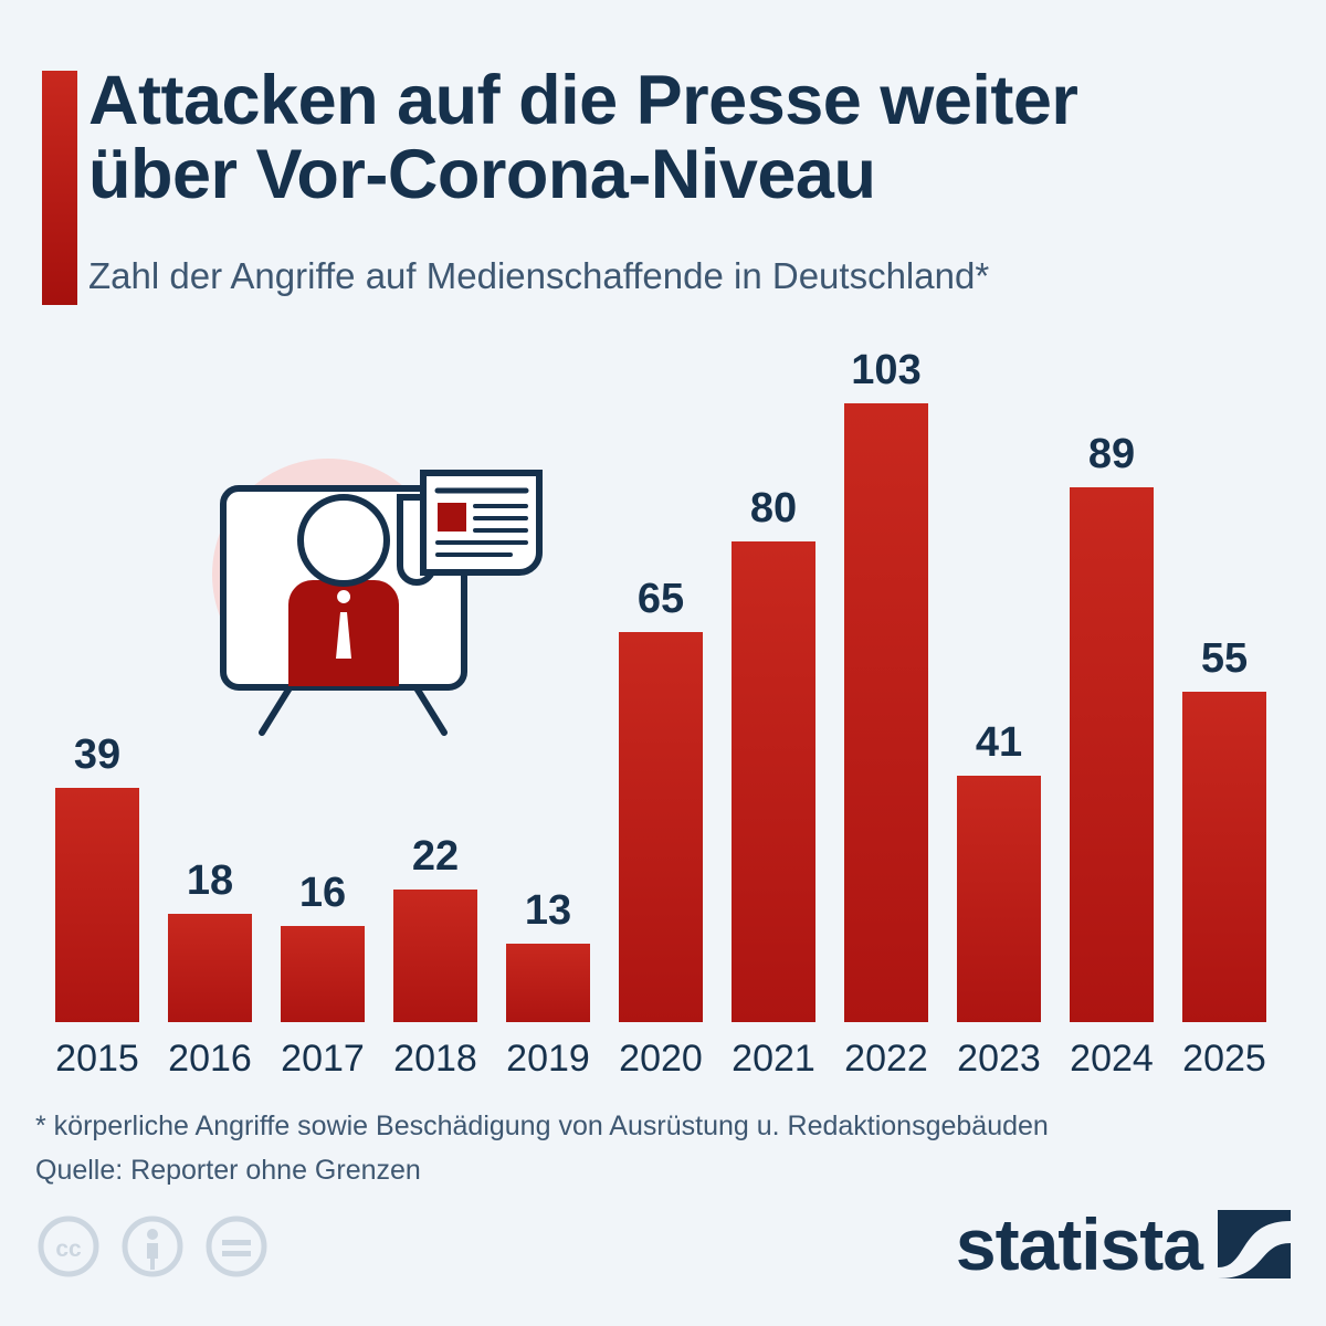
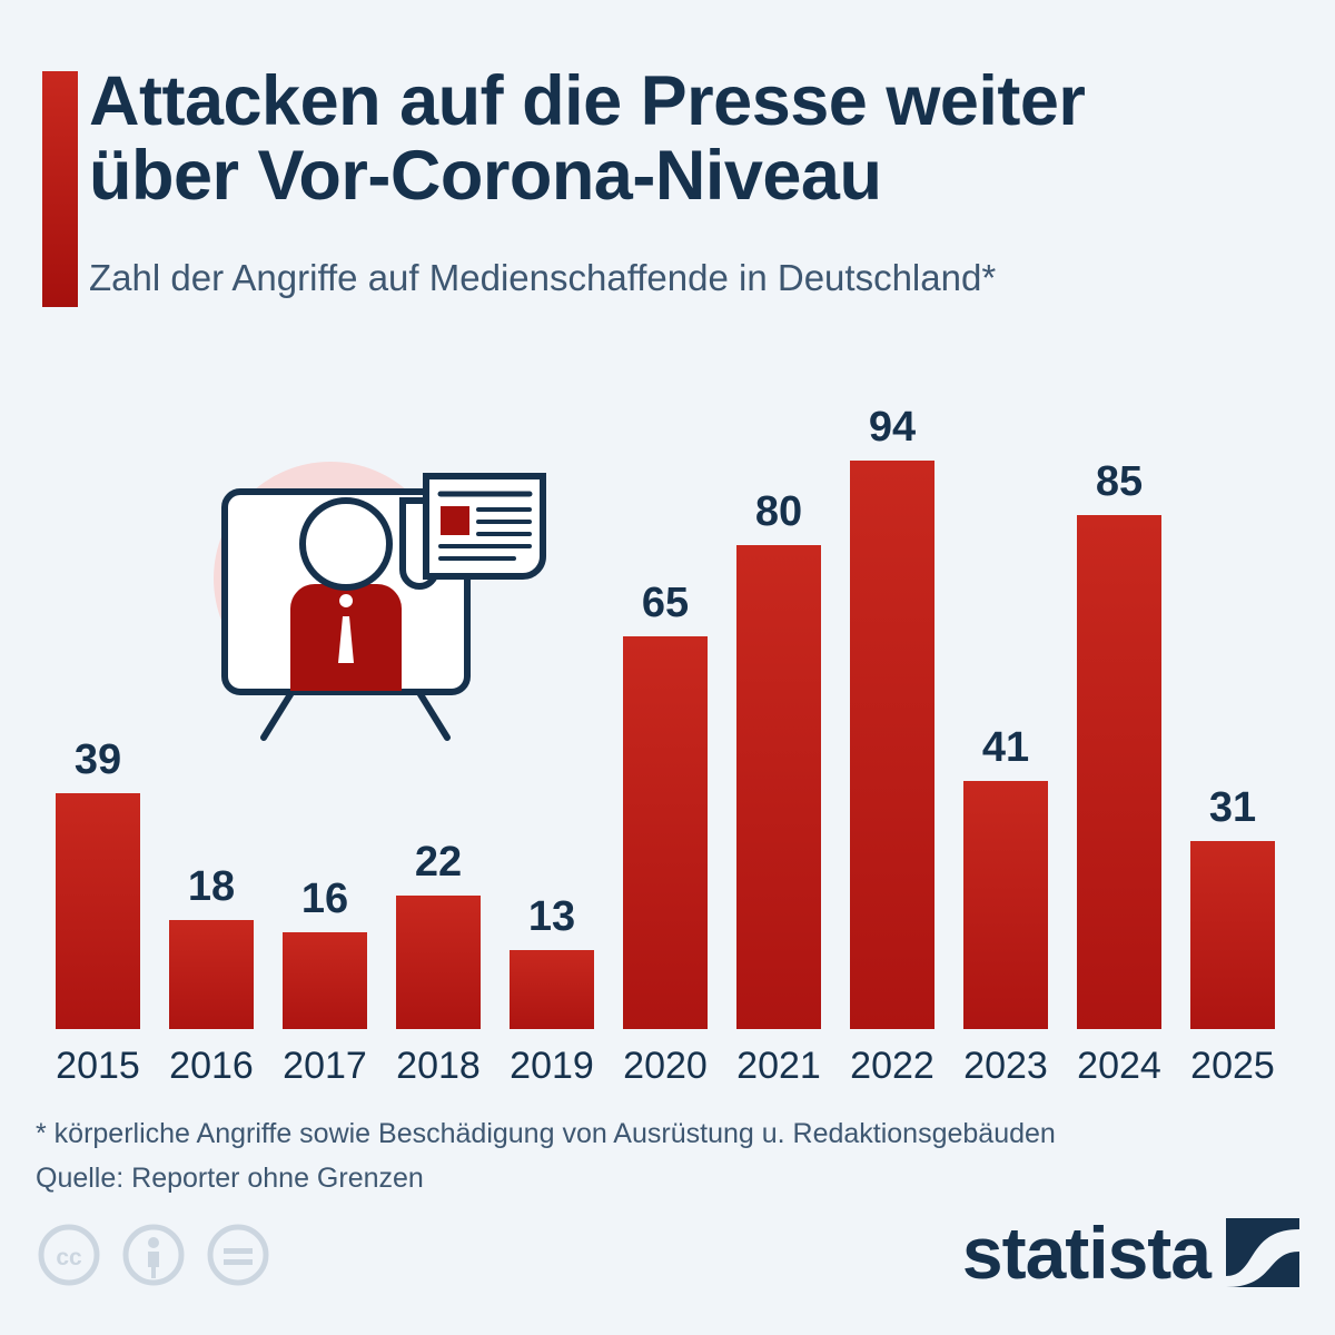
2022: 103 -> 94
2024: 89 -> 85
2025: 55 -> 31
